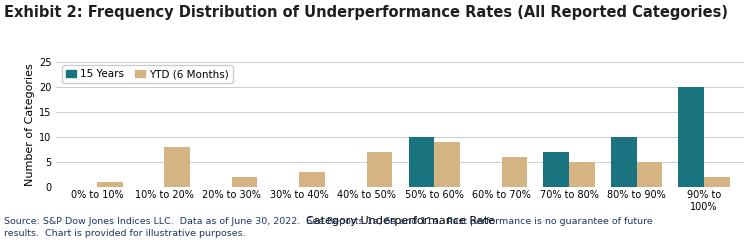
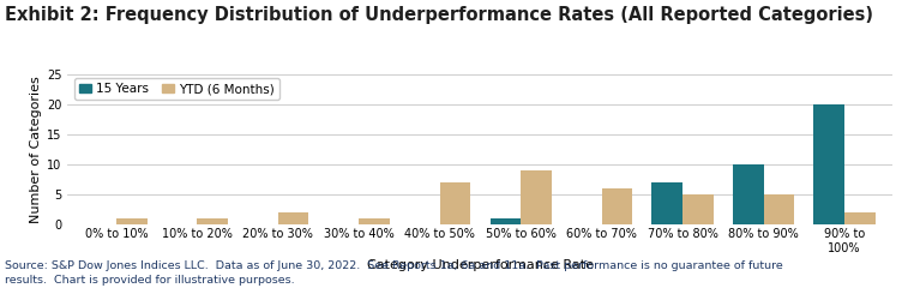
YTD (6 Months)/10% to 20%: 8 -> 1
YTD (6 Months)/30% to 40%: 3 -> 1
15 Years/50% to 60%: 10 -> 1
